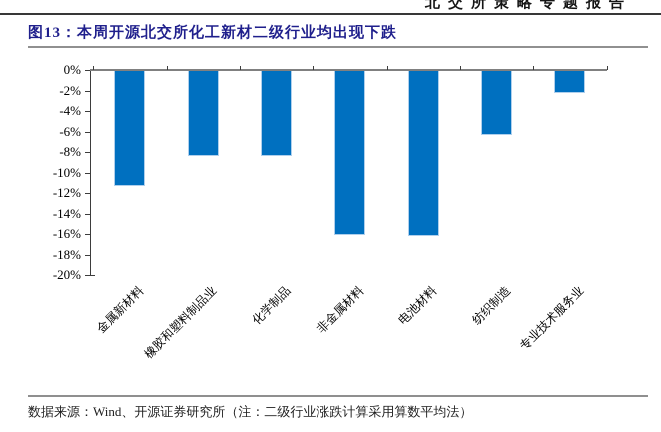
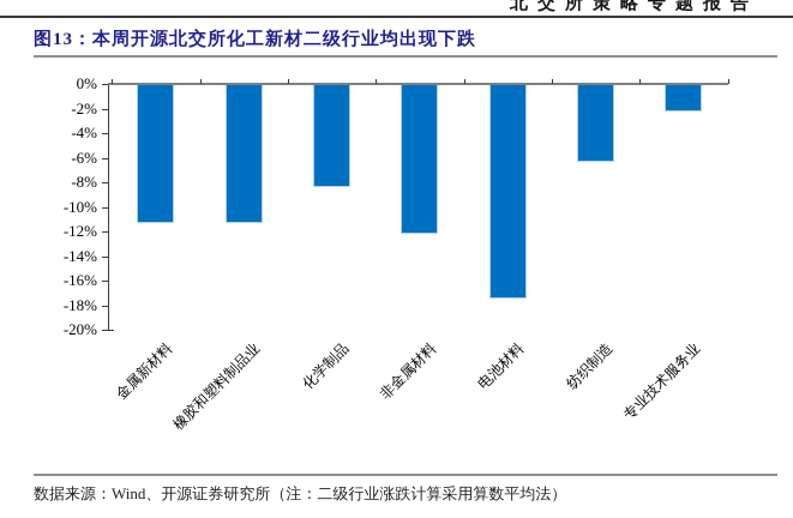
橡胶和塑料制品业: -8.4% -> -11.3%
非金属材料: -16.1% -> -12.2%
电池材料: -16.2% -> -17.5%
